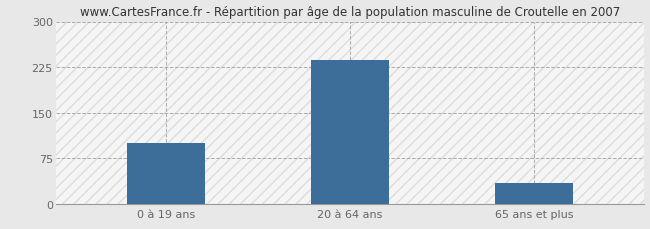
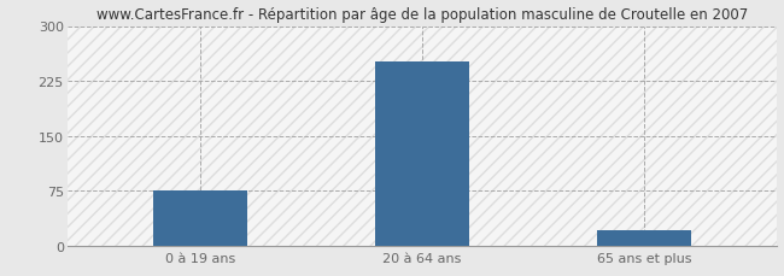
0 à 19 ans: 100 -> 76
20 à 64 ans: 237 -> 252
65 ans et plus: 35 -> 22
